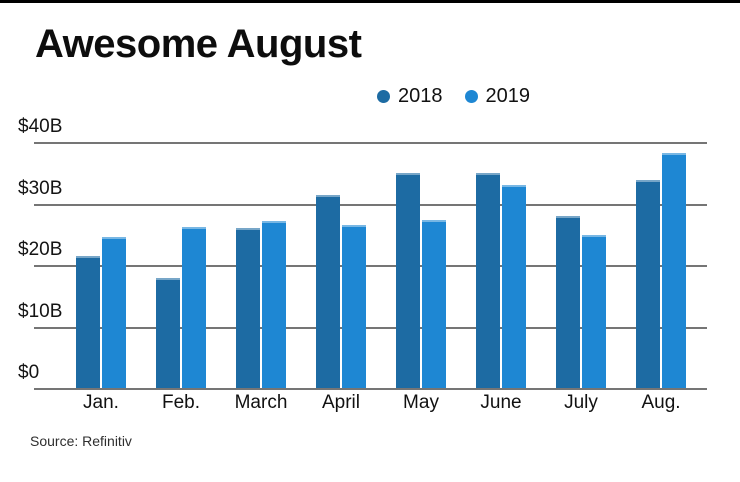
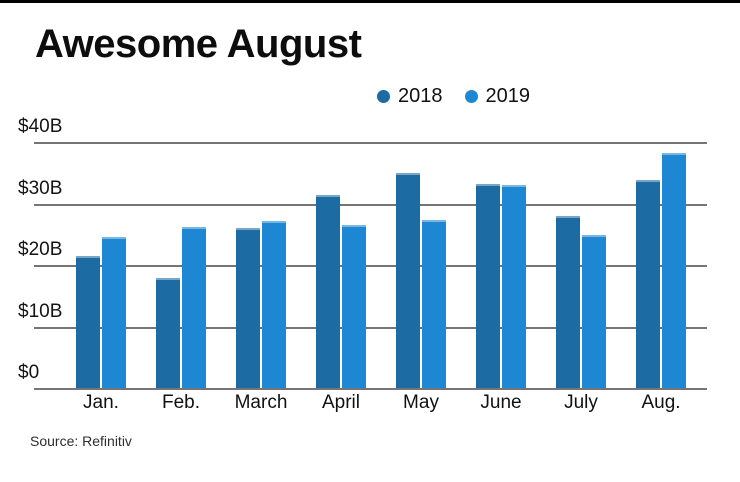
2018/June: $35B -> $33B
